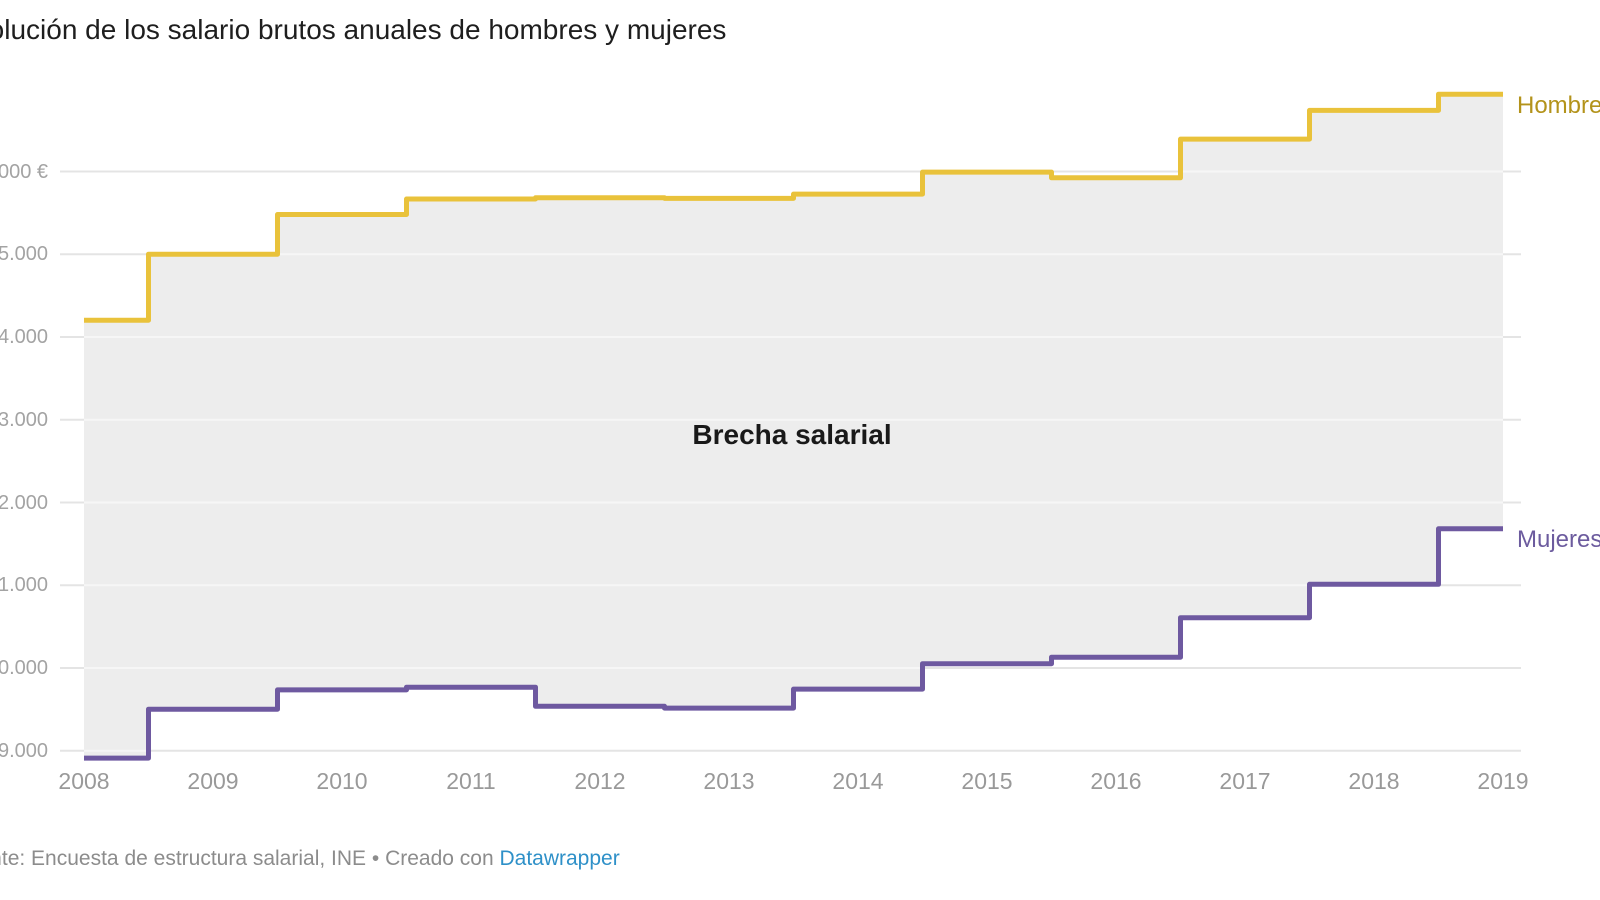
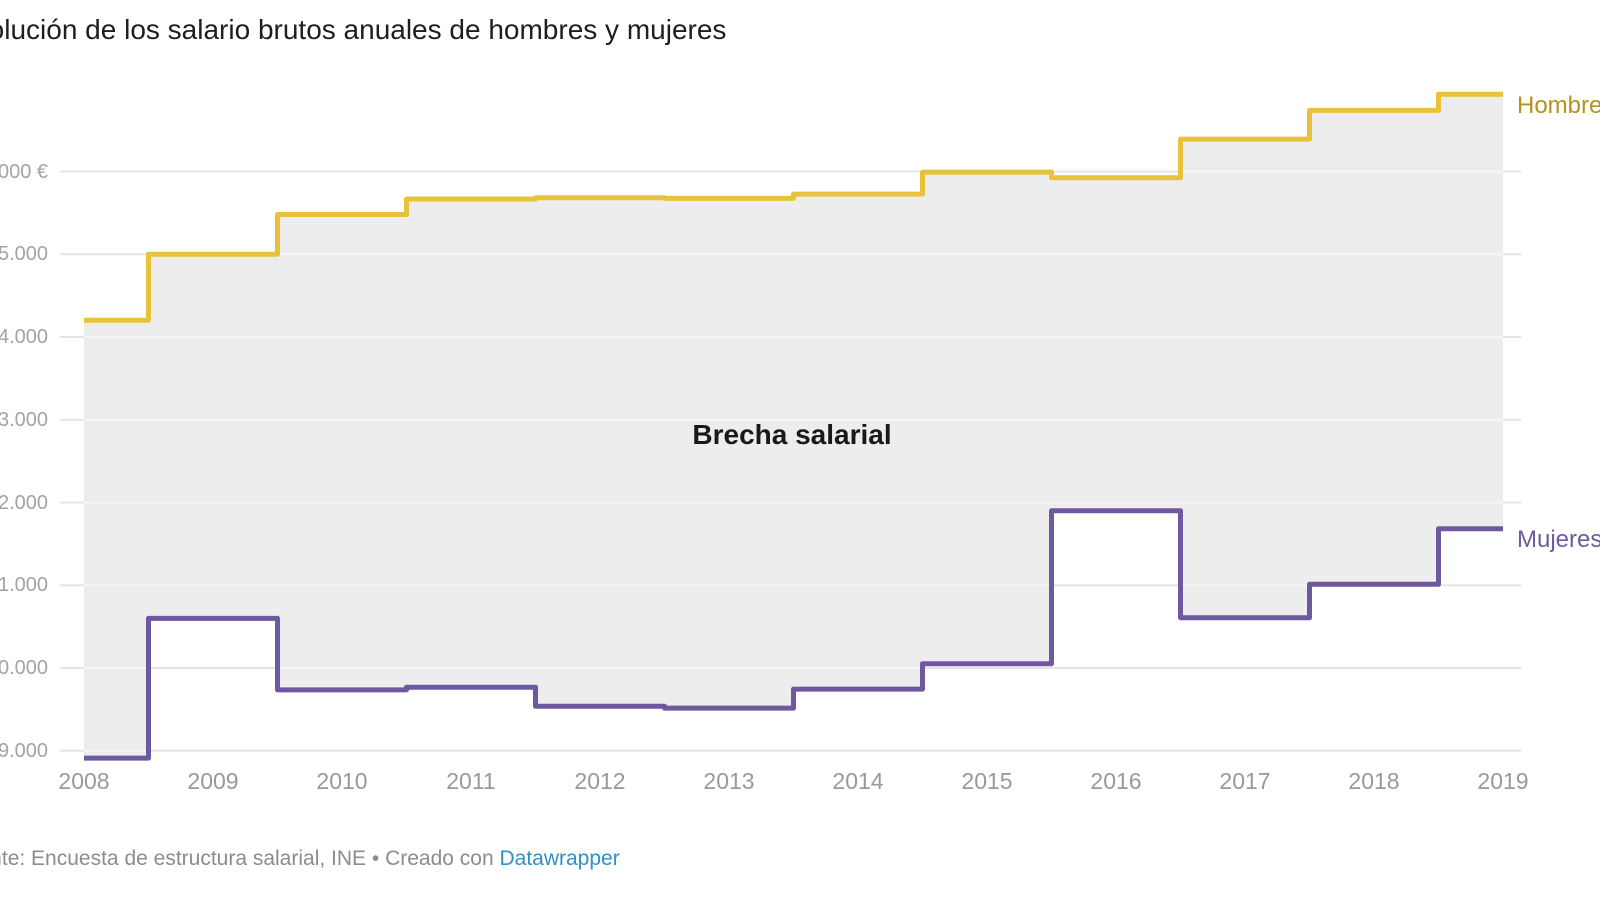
Mujeres/2009: 19500 -> 20600
Mujeres/2016: 20100 -> 21900
